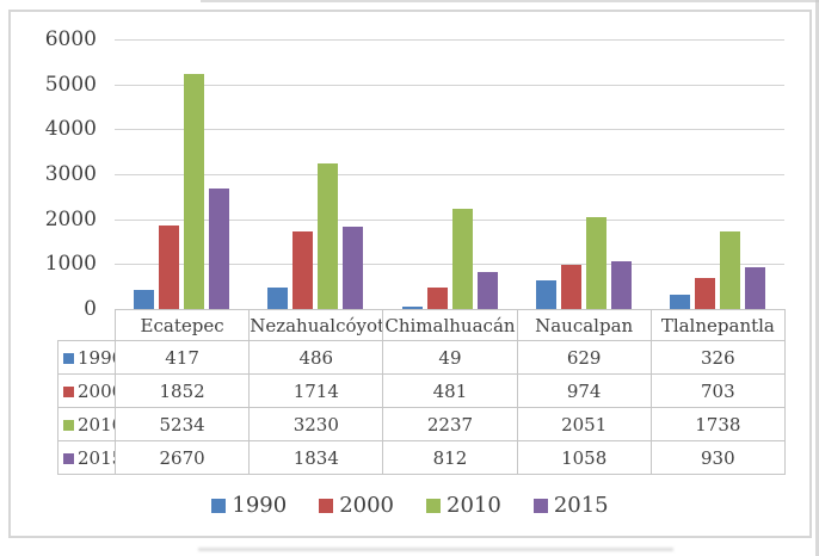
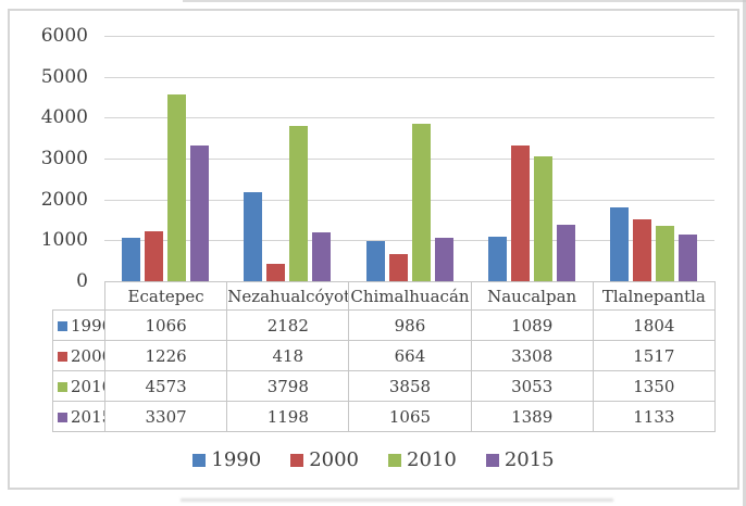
1990/Ecatepec: 417 -> 1066
2000/Ecatepec: 1852 -> 1226
2010/Ecatepec: 5234 -> 4573
2015/Ecatepec: 2670 -> 3307
1990/Nezahualcóyotl: 486 -> 2182
2000/Nezahualcóyotl: 1714 -> 418
2010/Nezahualcóyotl: 3230 -> 3798
2015/Nezahualcóyotl: 1834 -> 1198
1990/Chimalhuacán: 49 -> 986
2000/Chimalhuacán: 481 -> 664
2010/Chimalhuacán: 2237 -> 3858
2015/Chimalhuacán: 812 -> 1065
1990/Naucalpan: 629 -> 1089
2000/Naucalpan: 974 -> 3308
2010/Naucalpan: 2051 -> 3053
2015/Naucalpan: 1058 -> 1389
1990/Tlalnepantla: 326 -> 1804
2000/Tlalnepantla: 703 -> 1517
2010/Tlalnepantla: 1738 -> 1350
2015/Tlalnepantla: 930 -> 1133
